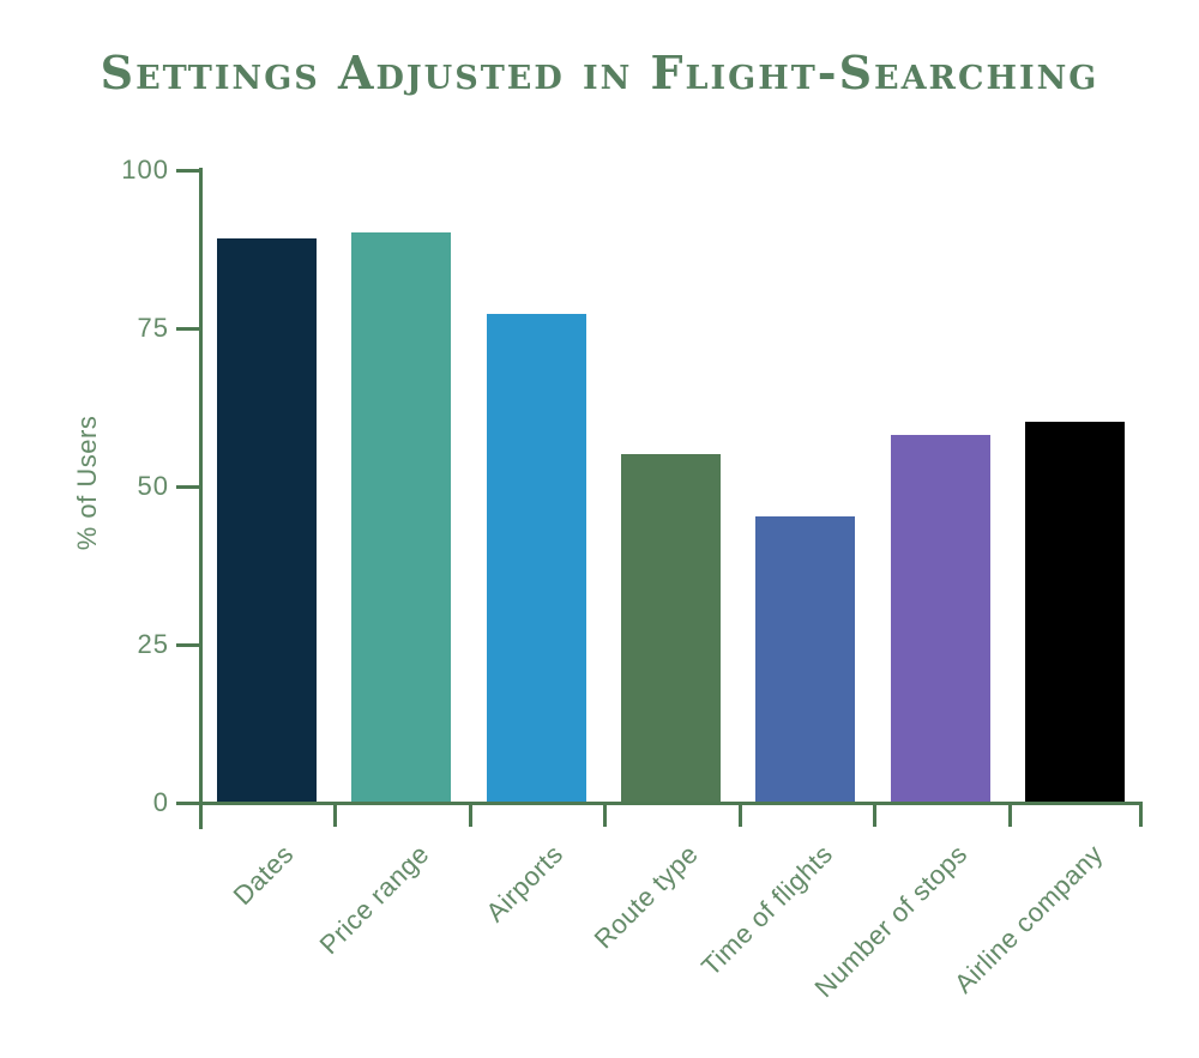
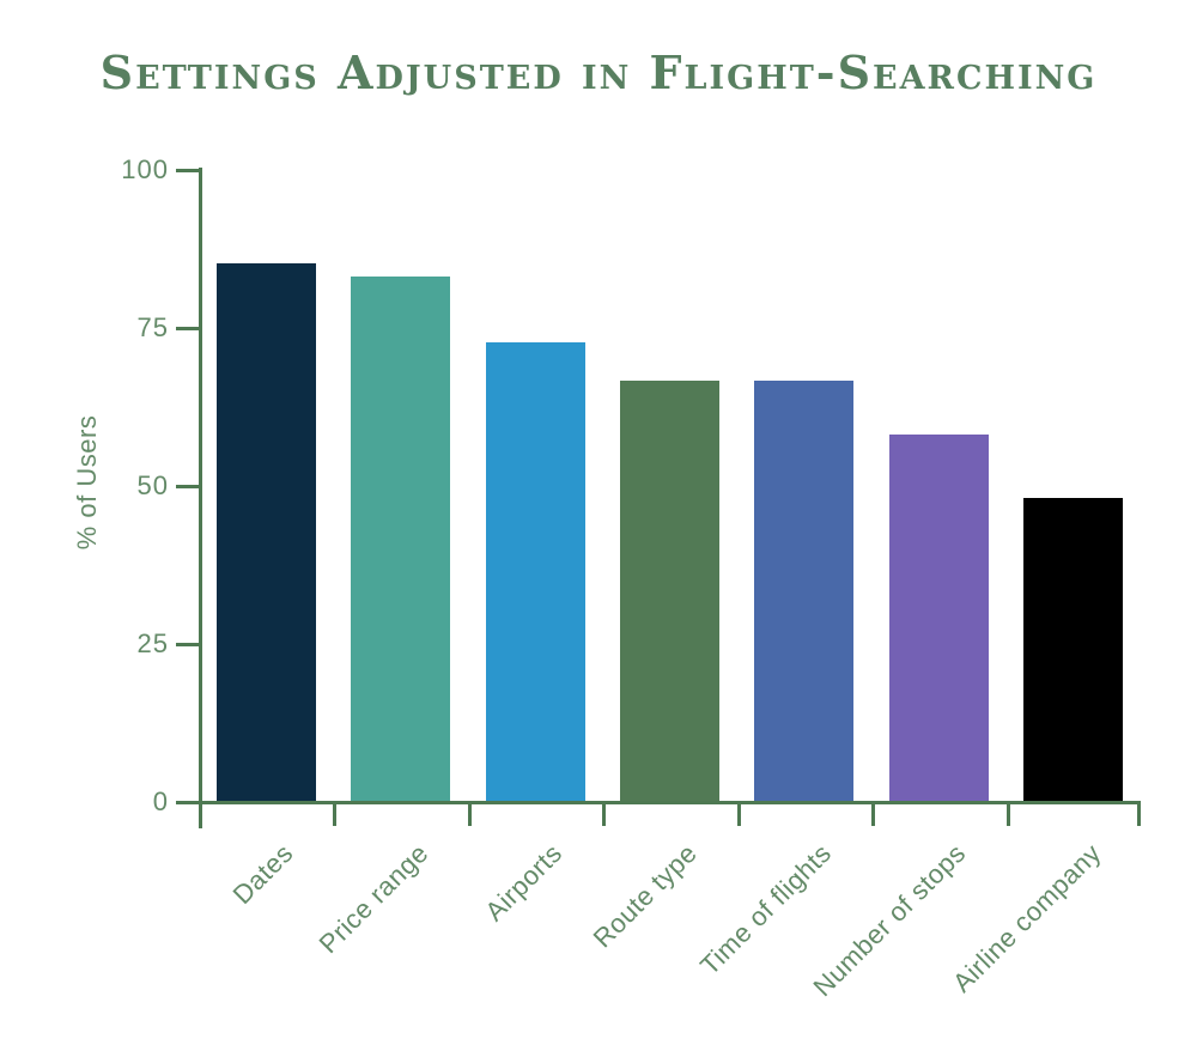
Dates: 89 -> 85
Price range: 90 -> 83
Airports: 77 -> 72
Route type: 55 -> 66
Time of flights: 45 -> 66
Airline company: 60 -> 48
